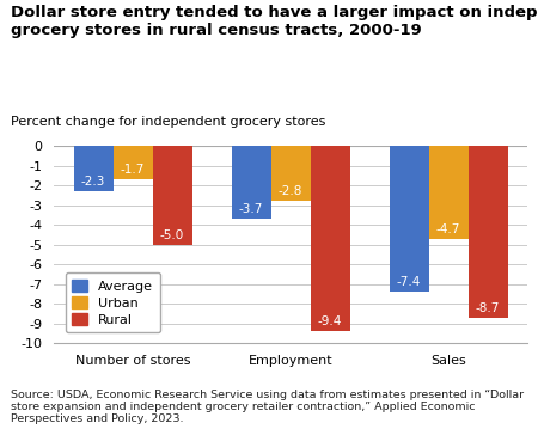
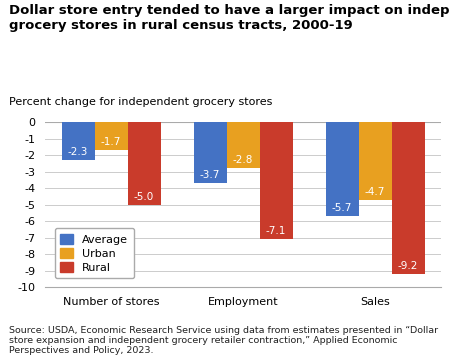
Rural/Employment: -9.4 -> -7.1
Average/Sales: -7.4 -> -5.7
Rural/Sales: -8.7 -> -9.2
